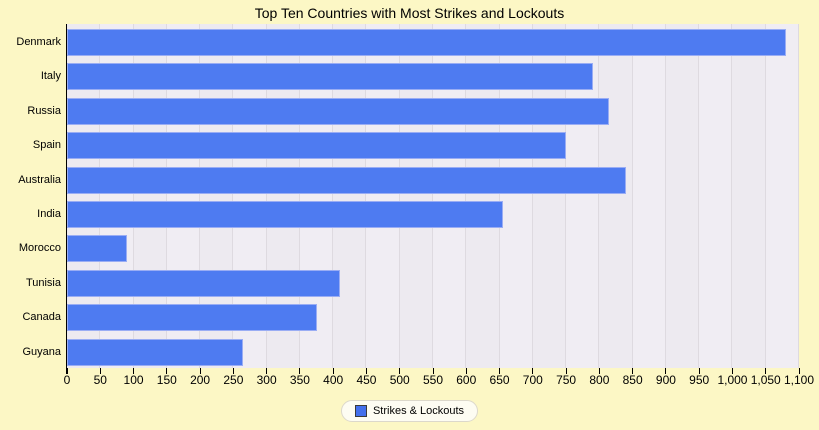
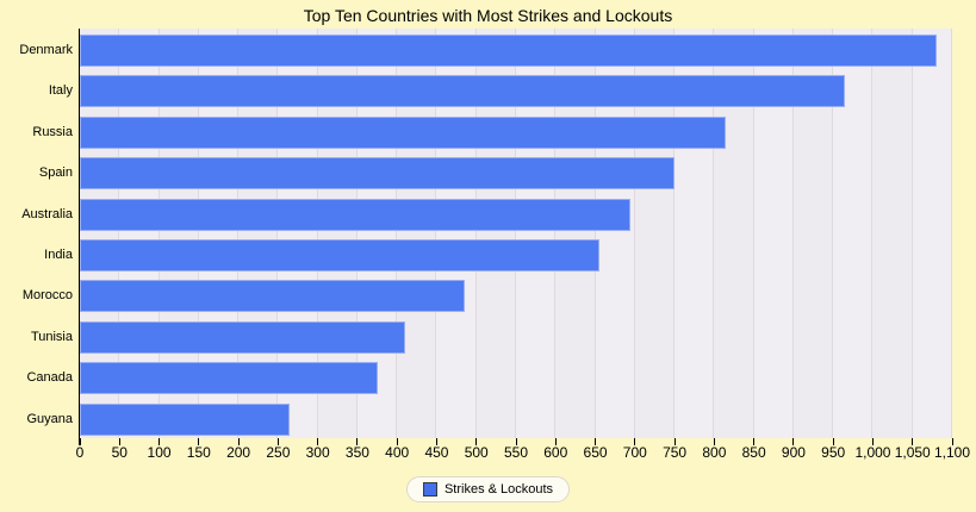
Italy: 790 -> 960
Australia: 840 -> 700
Morocco: 90 -> 480
